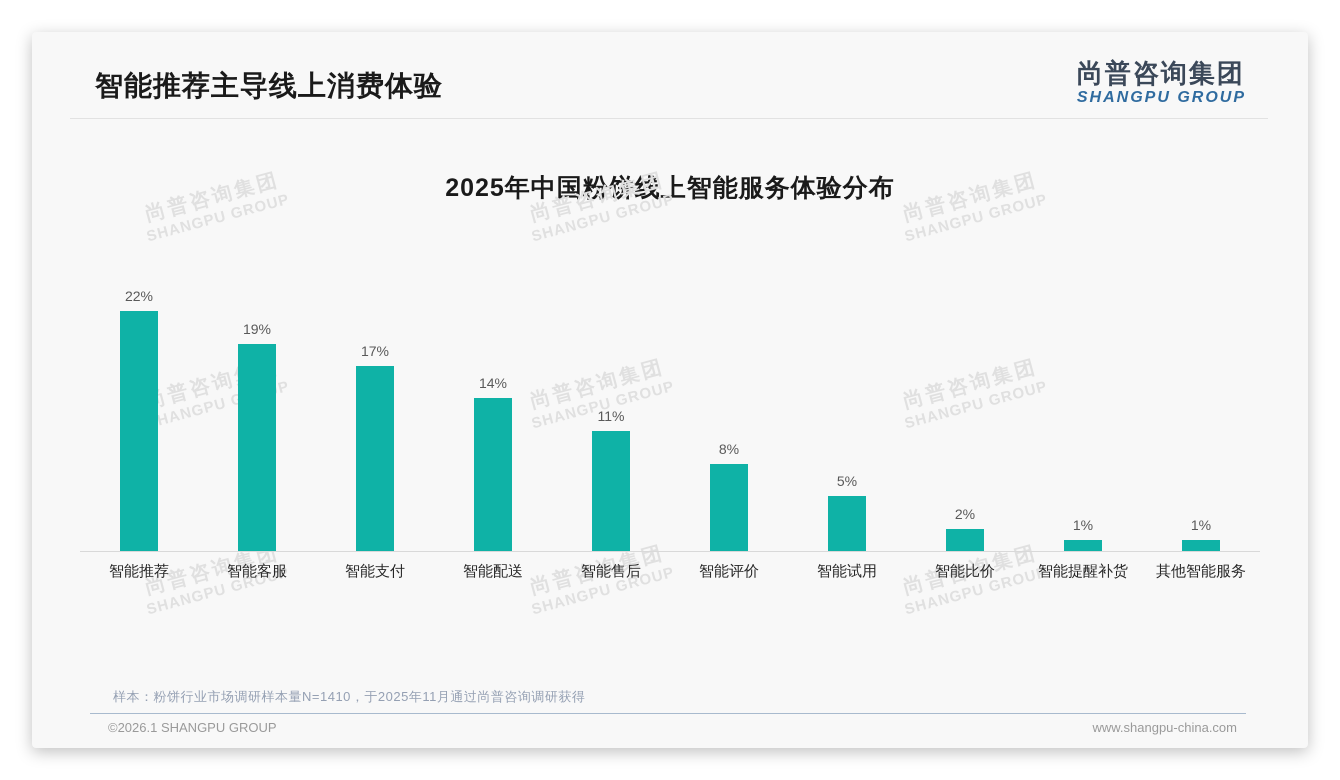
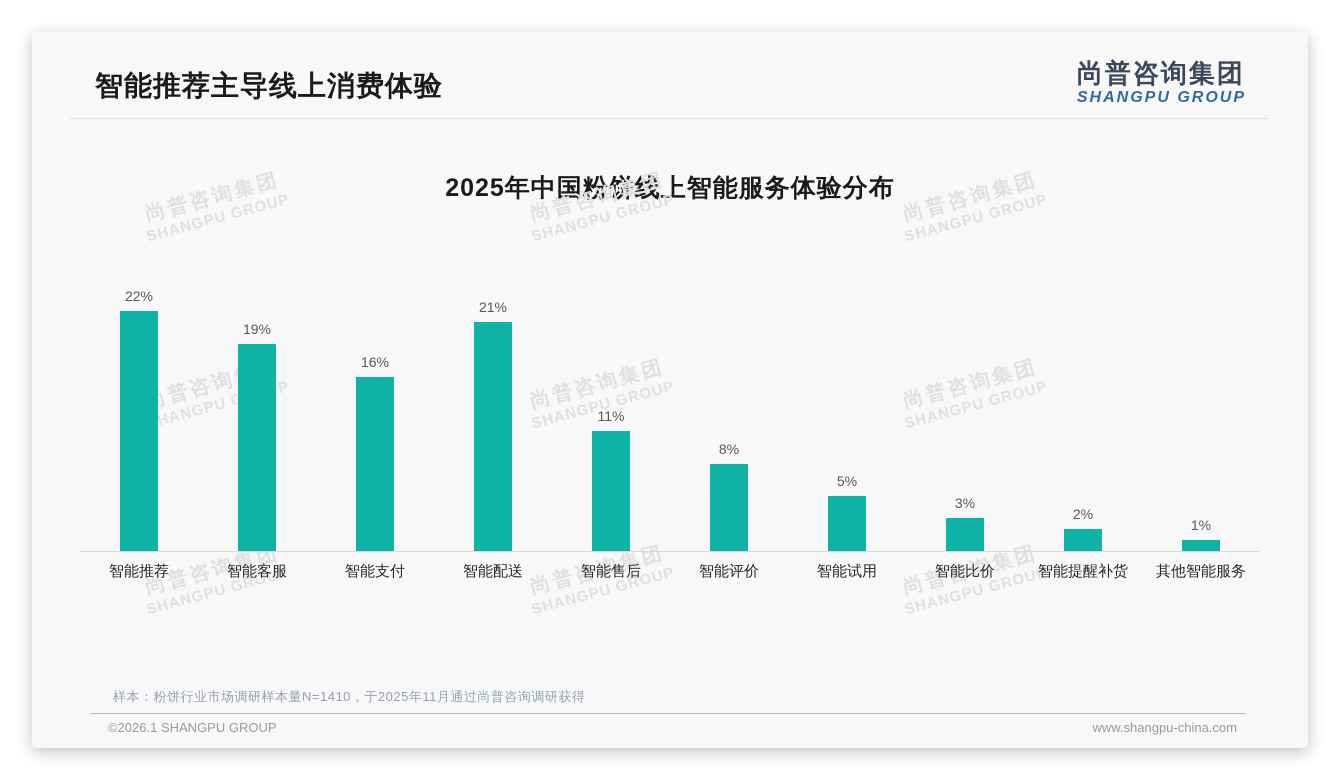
智能支付: 17% -> 16%
智能配送: 14% -> 21%
智能比价: 2% -> 3%
智能提醒补货: 1% -> 2%
